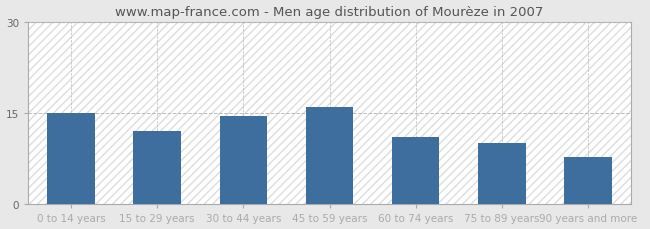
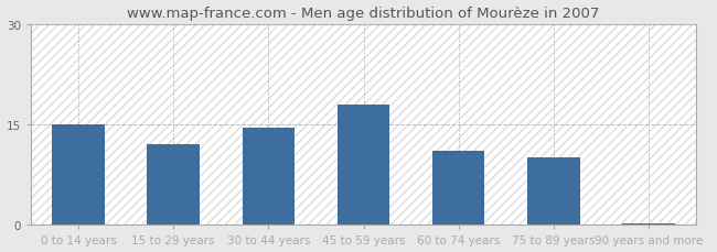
45 to 59 years: 16.0 -> 18.0
90 years and more: 7.8 -> 0.3
